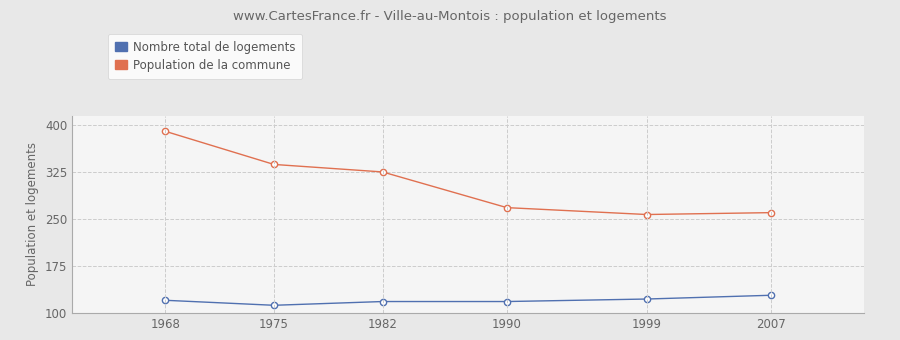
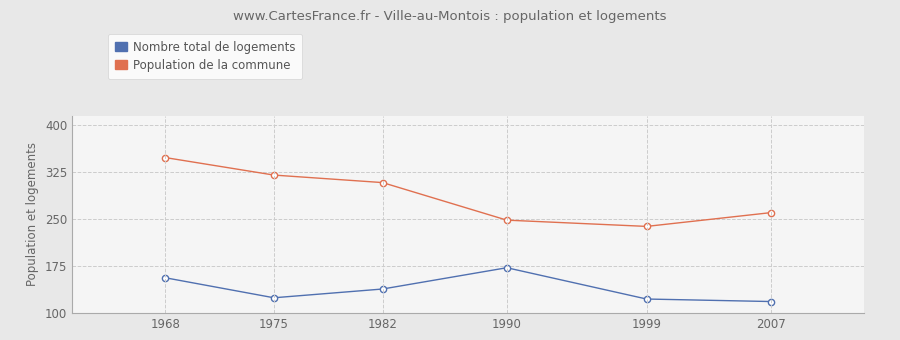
Population de la commune/1968: 390 -> 348
Nombre total de logements/1968: 120 -> 156
Population de la commune/1975: 337 -> 320
Nombre total de logements/1975: 112 -> 124
Population de la commune/1982: 325 -> 308
Nombre total de logements/1982: 118 -> 138
Population de la commune/1990: 268 -> 248
Nombre total de logements/1990: 118 -> 172
Population de la commune/1999: 257 -> 238
Nombre total de logements/2007: 128 -> 118
